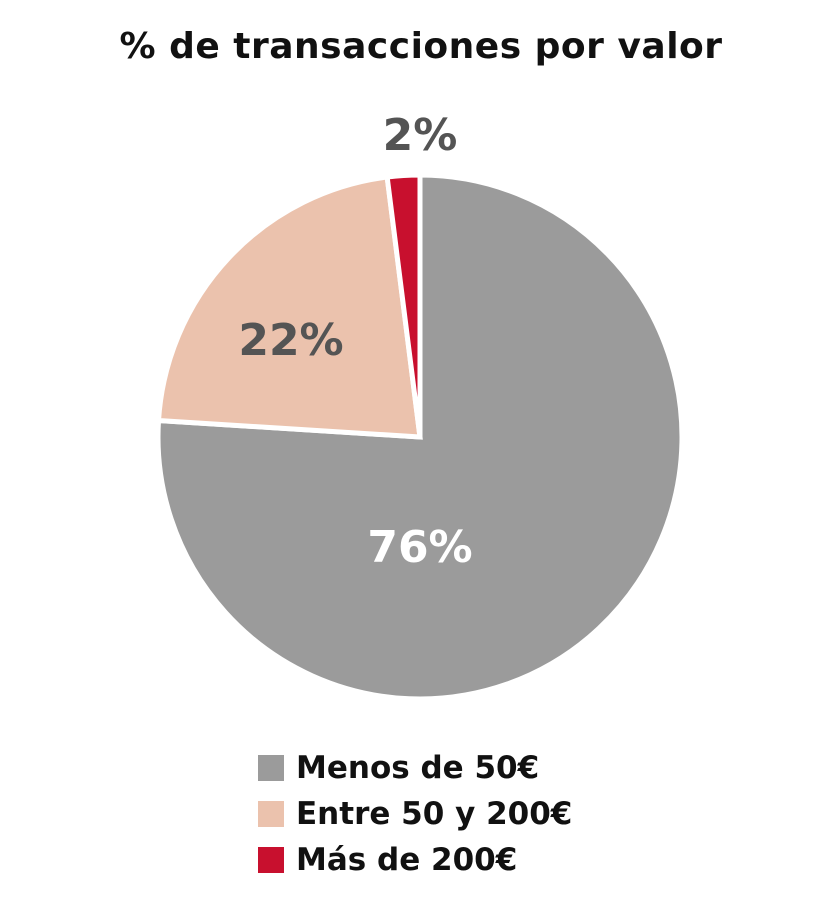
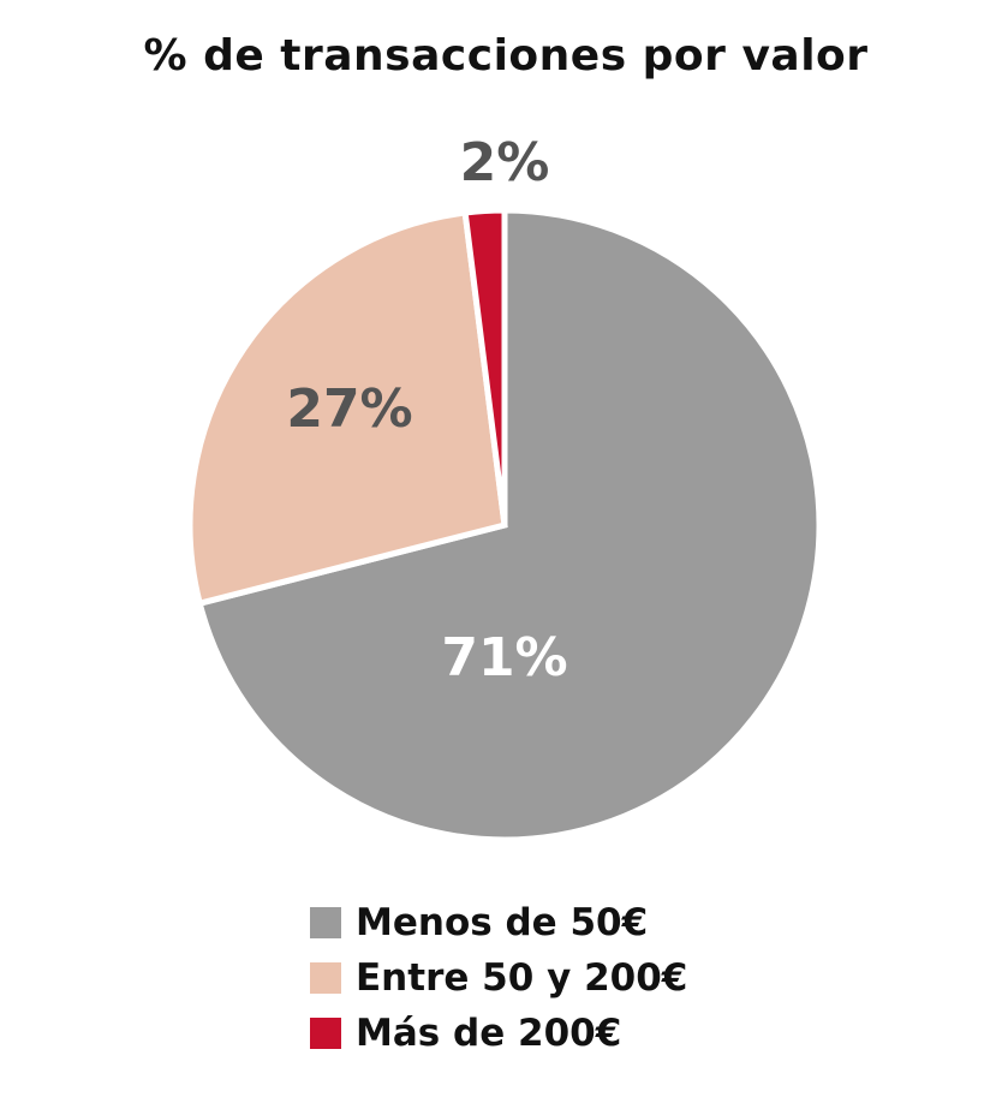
Menos de 50€: 76% -> 71%
Entre 50 y 200€: 22% -> 27%
